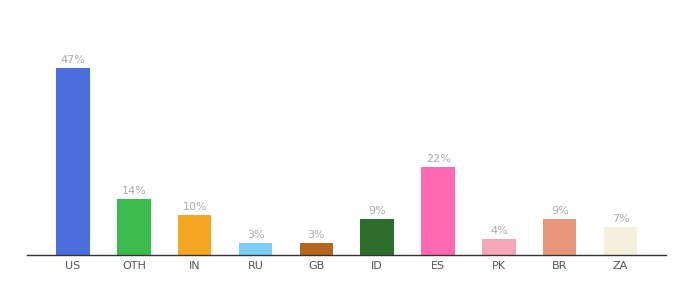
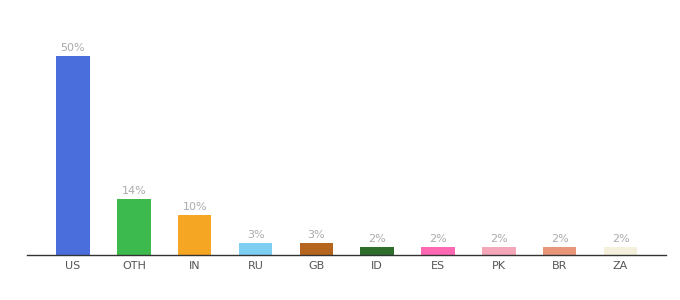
US: 47% -> 50%
ID: 9% -> 2%
ES: 22% -> 2%
PK: 4% -> 2%
BR: 9% -> 2%
ZA: 7% -> 2%
